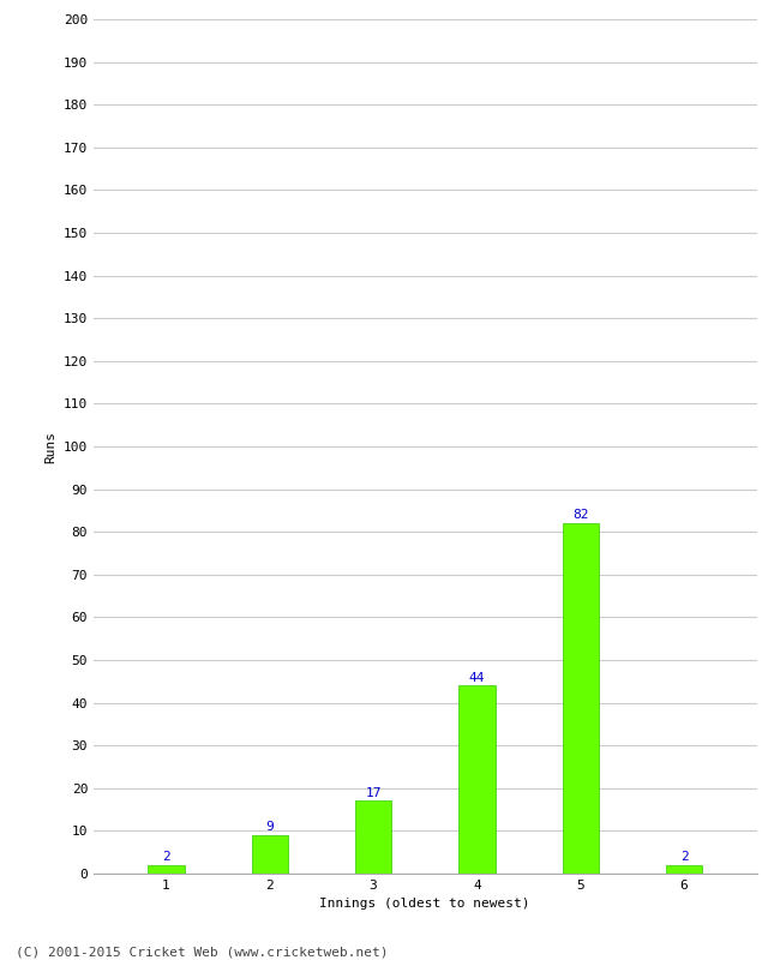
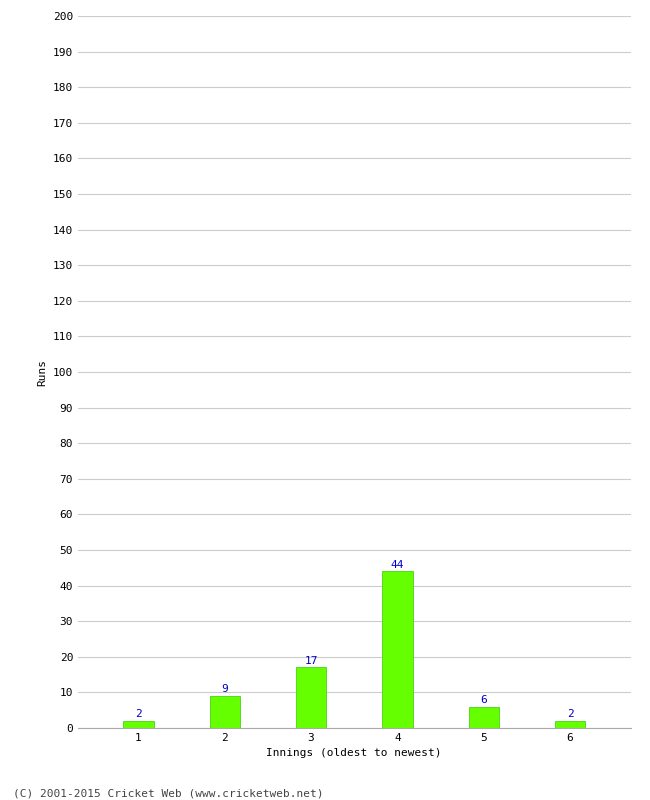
5: 82 -> 6
